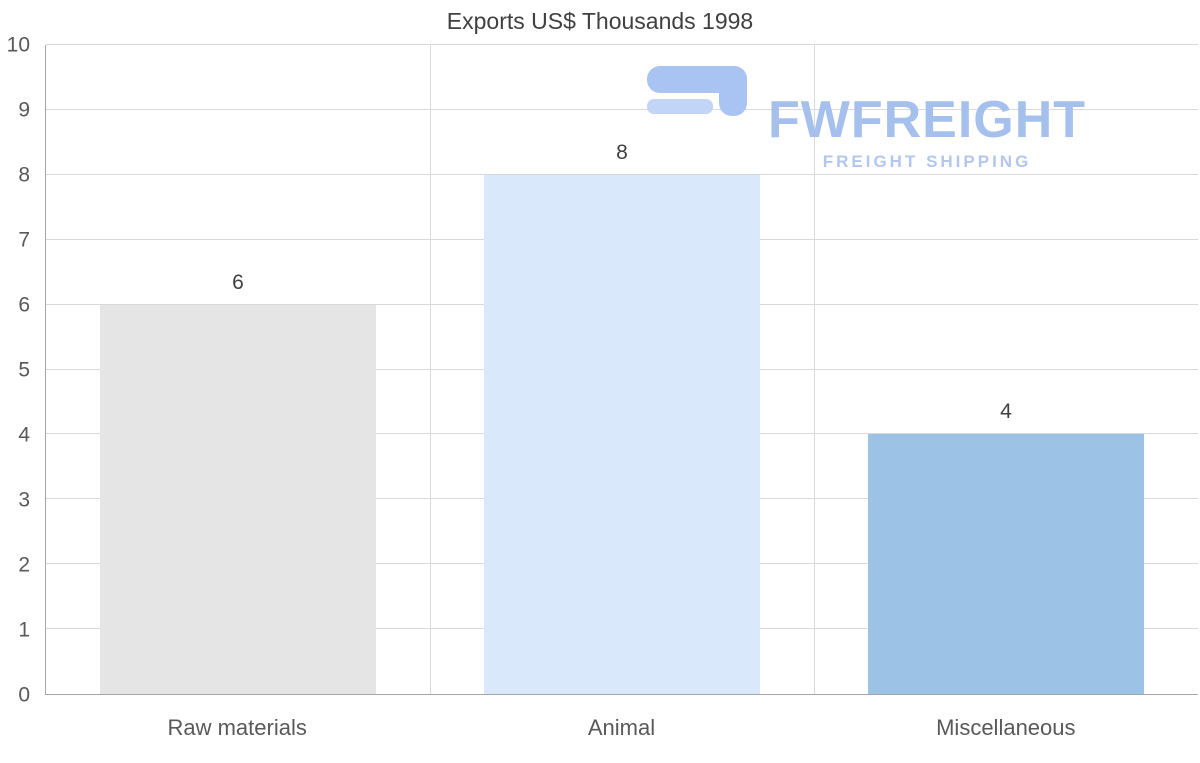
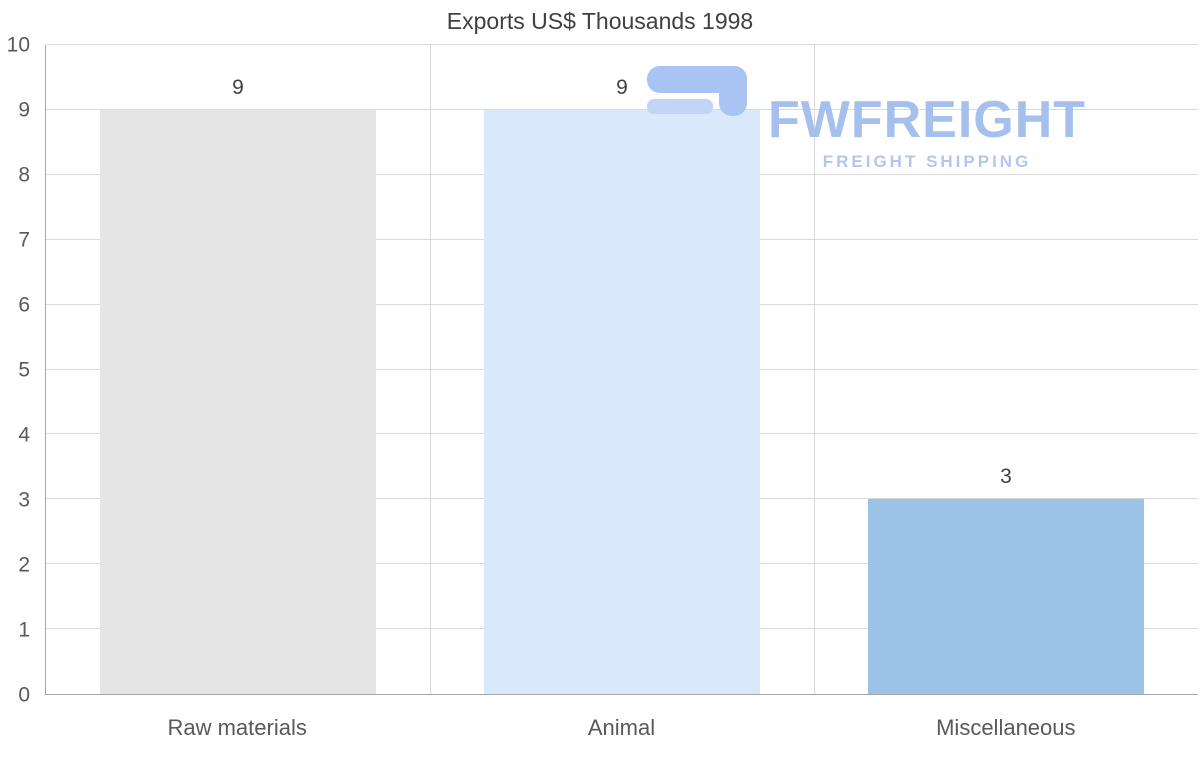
Raw materials: 6 -> 9
Animal: 8 -> 9
Miscellaneous: 4 -> 3
